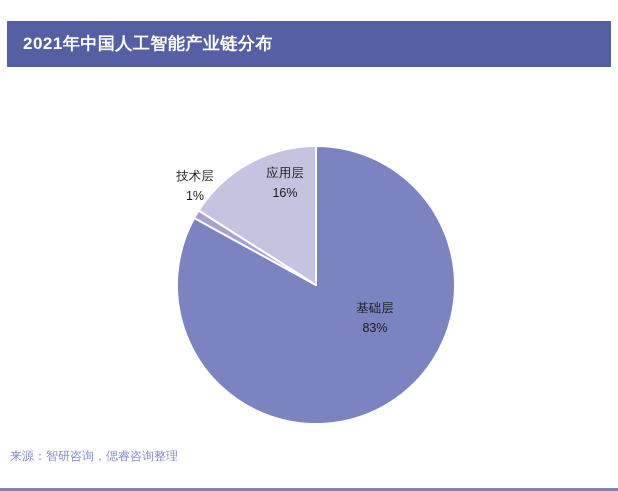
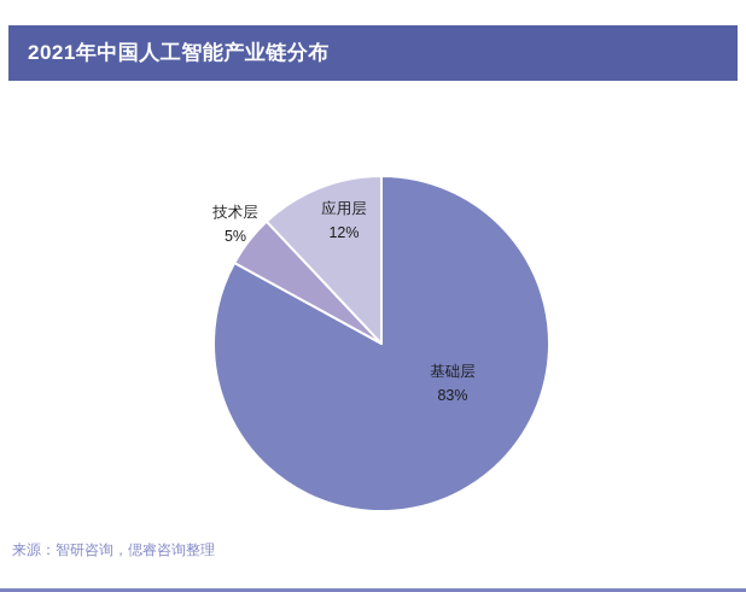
技术层: 1% -> 5%
应用层: 16% -> 12%
